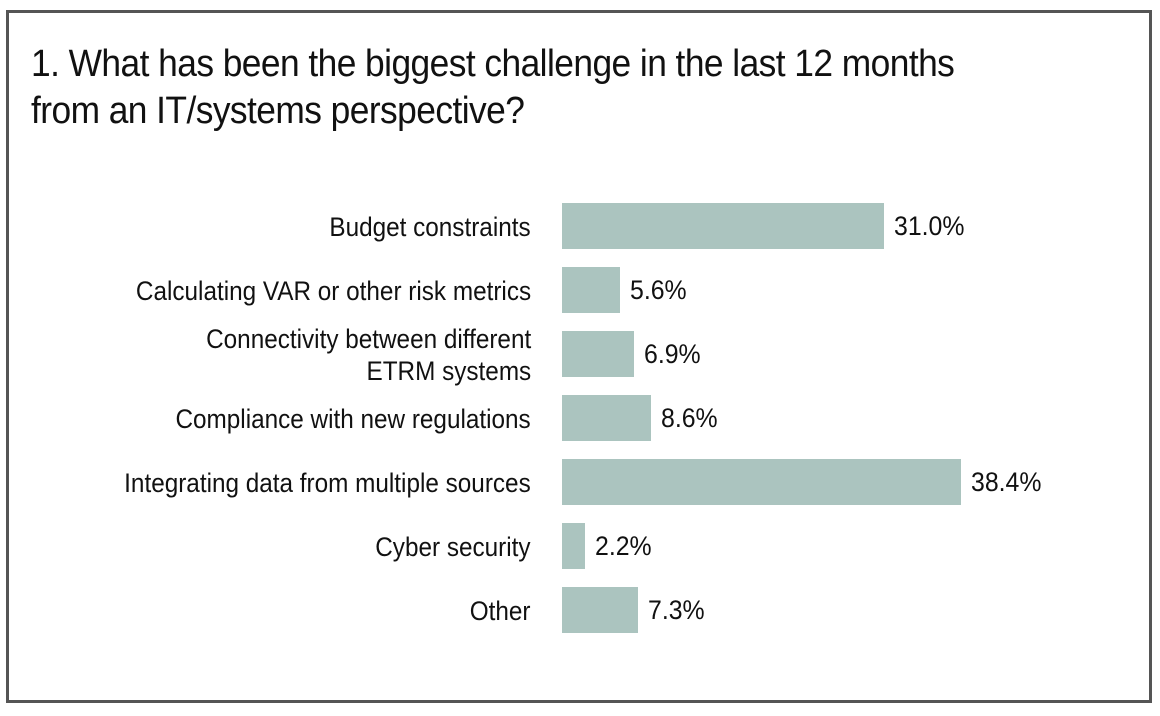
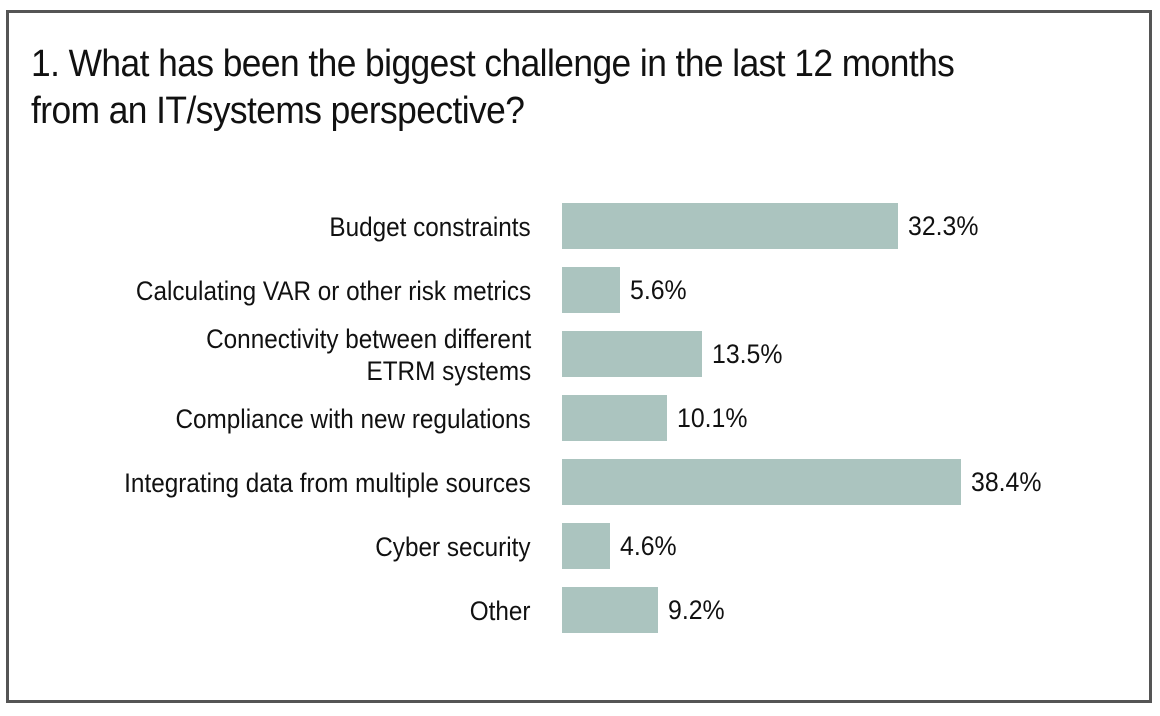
Budget constraints: 31.0% -> 32.3%
Connectivity between different ETRM systems: 6.9% -> 13.5%
Compliance with new regulations: 8.6% -> 10.1%
Cyber security: 2.2% -> 4.6%
Other: 7.3% -> 9.2%
